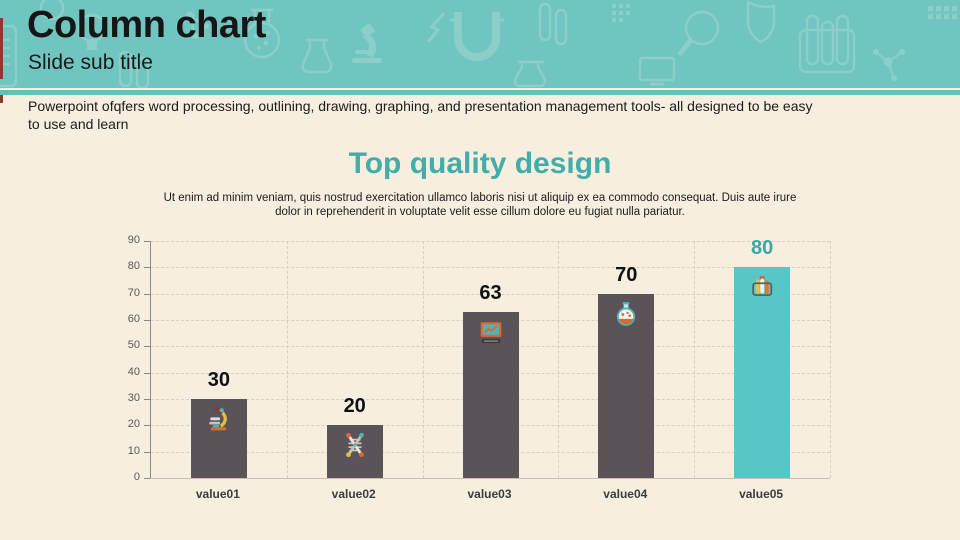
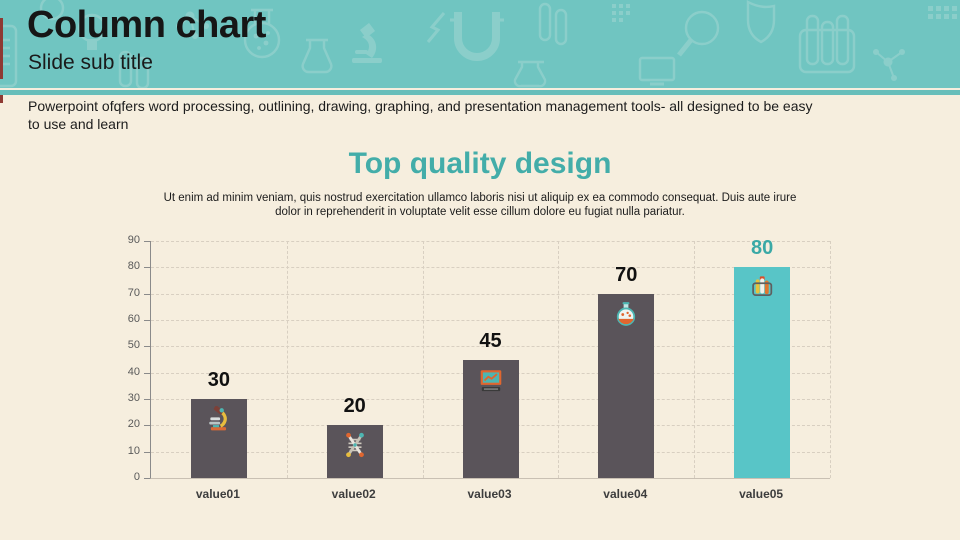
value03: 63 -> 45
